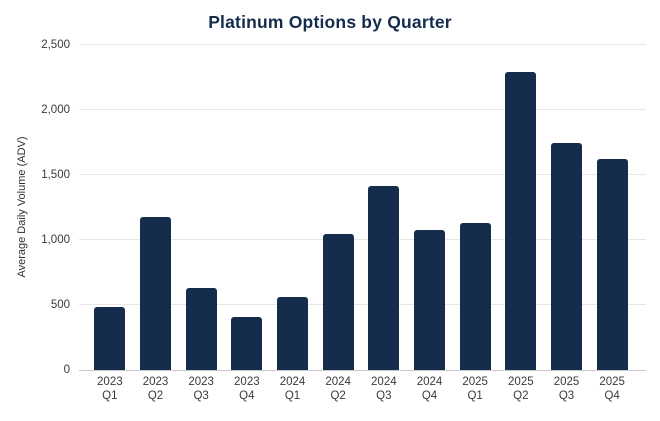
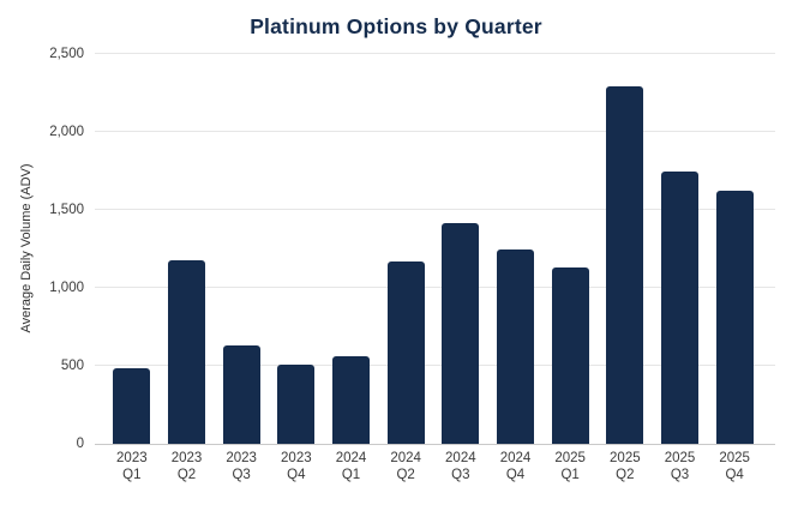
2023 Q4: 410 -> 500
2024 Q2: 1050 -> 1170
2024 Q4: 1080 -> 1240
